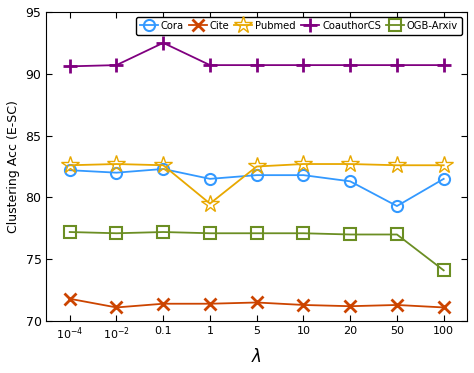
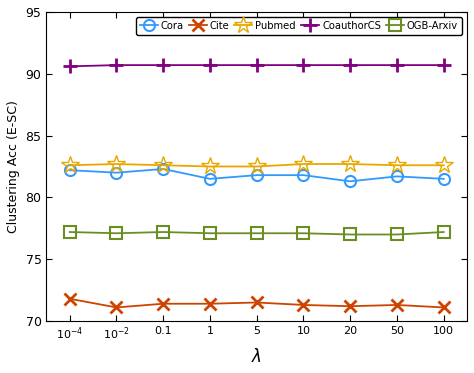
CoauthorCS/0.1: 92.5 -> 90.7
Pubmed/1: 79.5 -> 82.5
Cora/50: 79.3 -> 81.7
OGB-Arxiv/100: 74.1 -> 77.2
